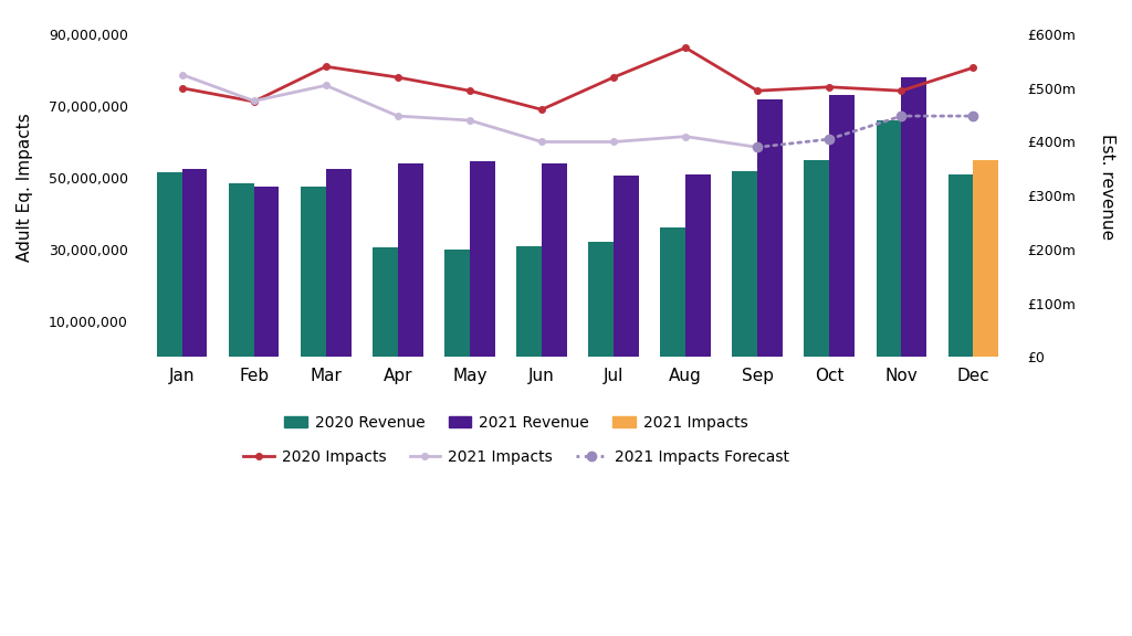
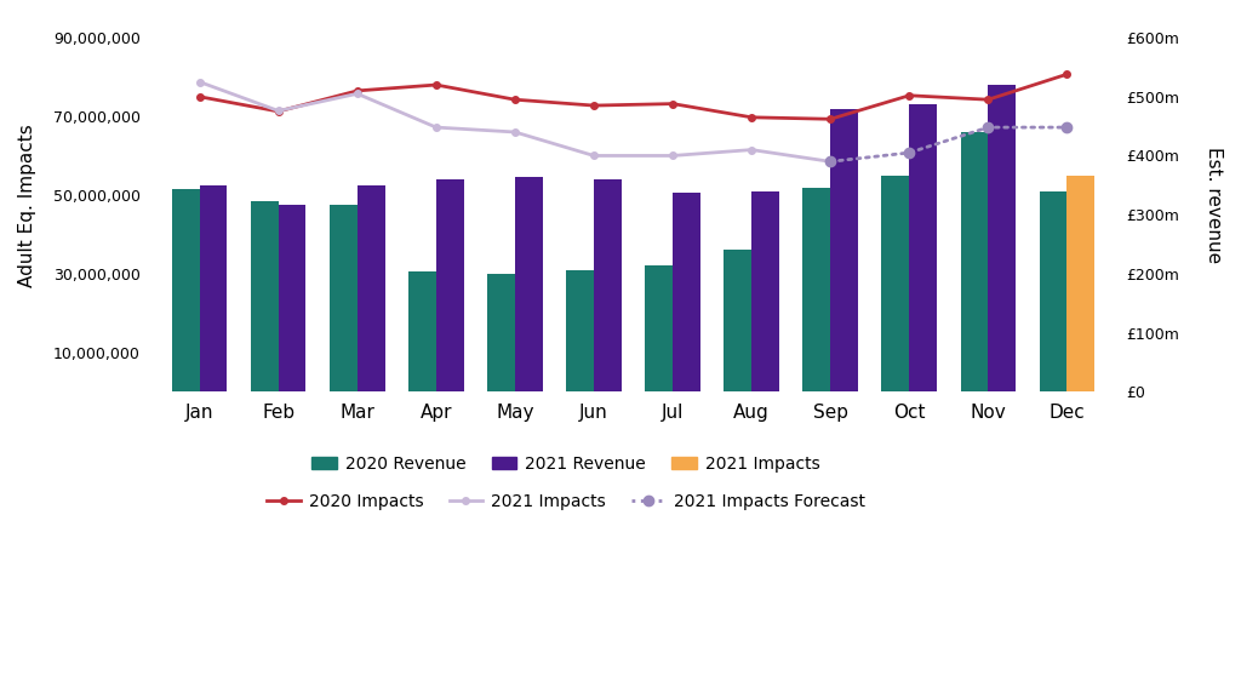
2020 Impacts/Mar: £540m -> £510m
2020 Impacts/Jun: £460m -> £485m
2020 Impacts/Jul: £520m -> £488m
2020 Impacts/Aug: £575m -> £465m
2020 Impacts/Sep: £495m -> £462m
